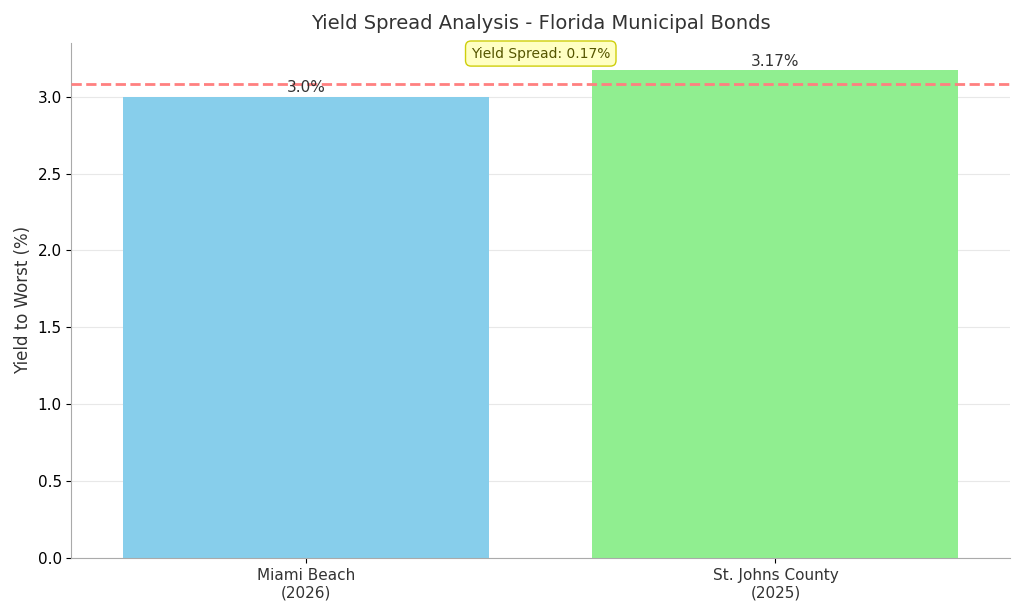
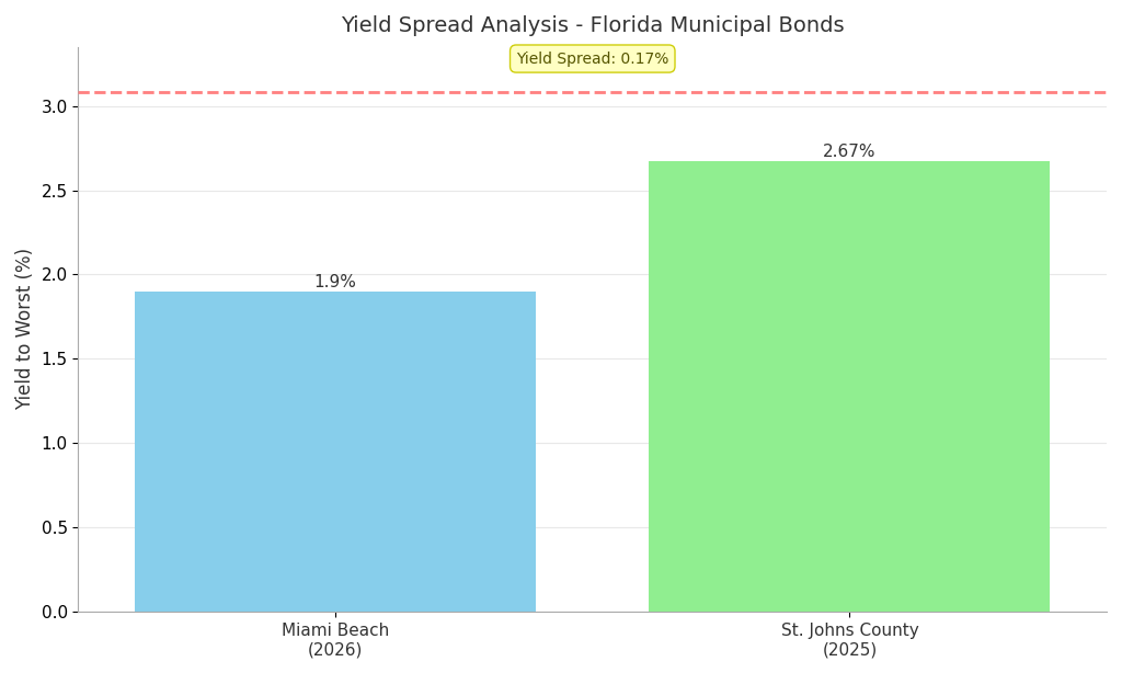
Miami Beach (2026): 3.0% -> 1.9%
St. Johns County (2025): 3.17% -> 2.67%
